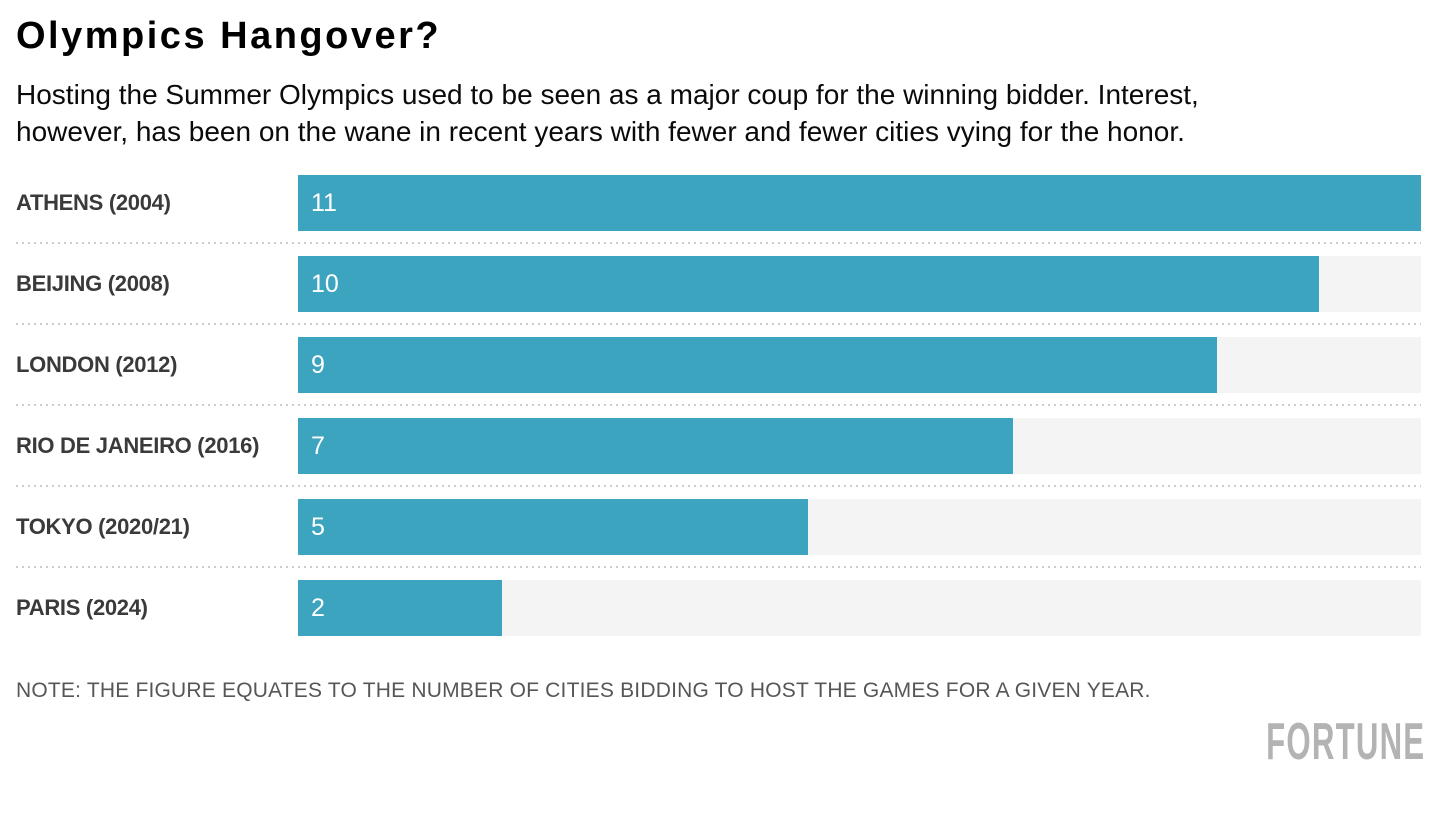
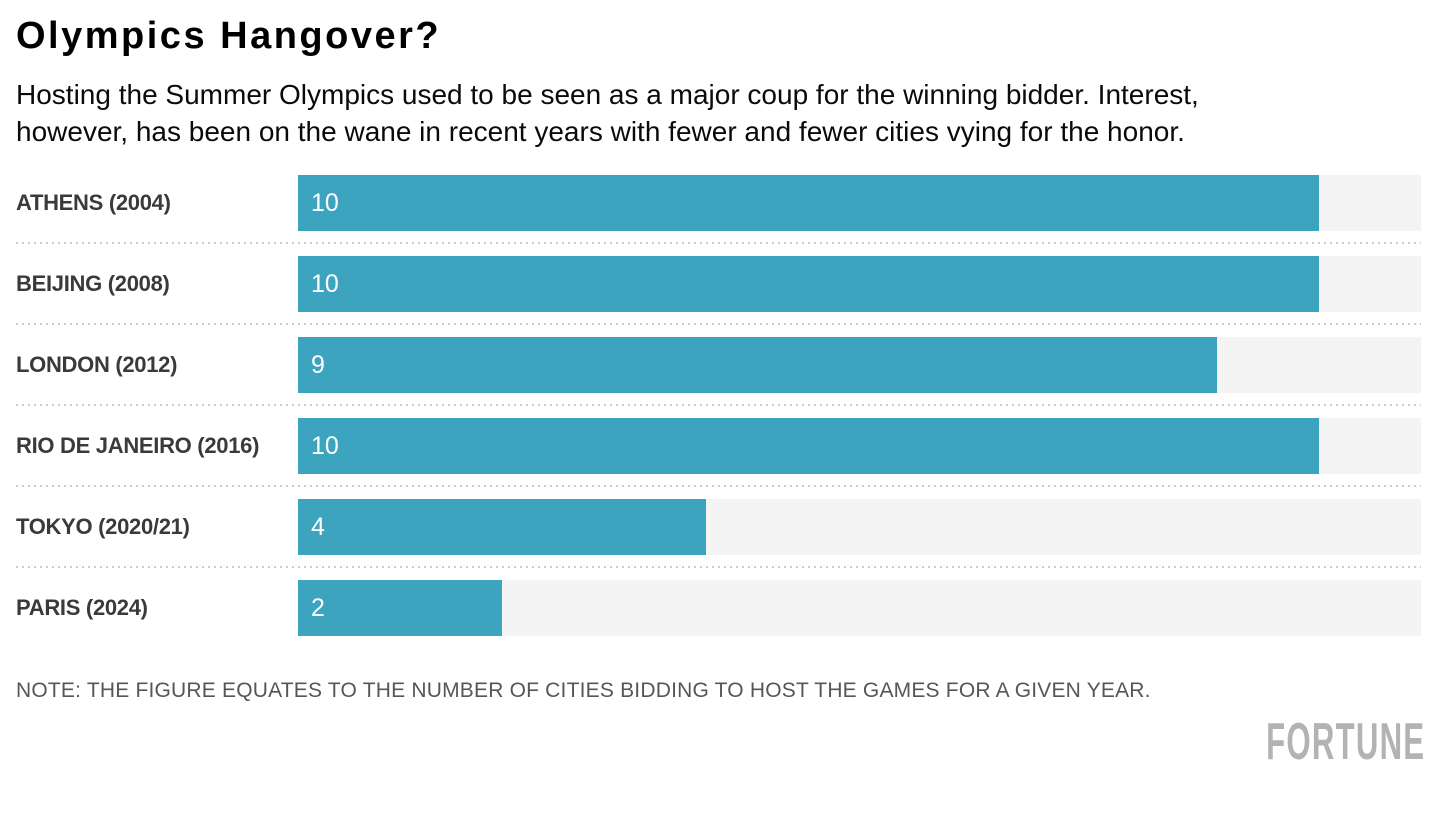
ATHENS (2004): 11 -> 10
RIO DE JANEIRO (2016): 7 -> 10
TOKYO (2020/21): 5 -> 4
